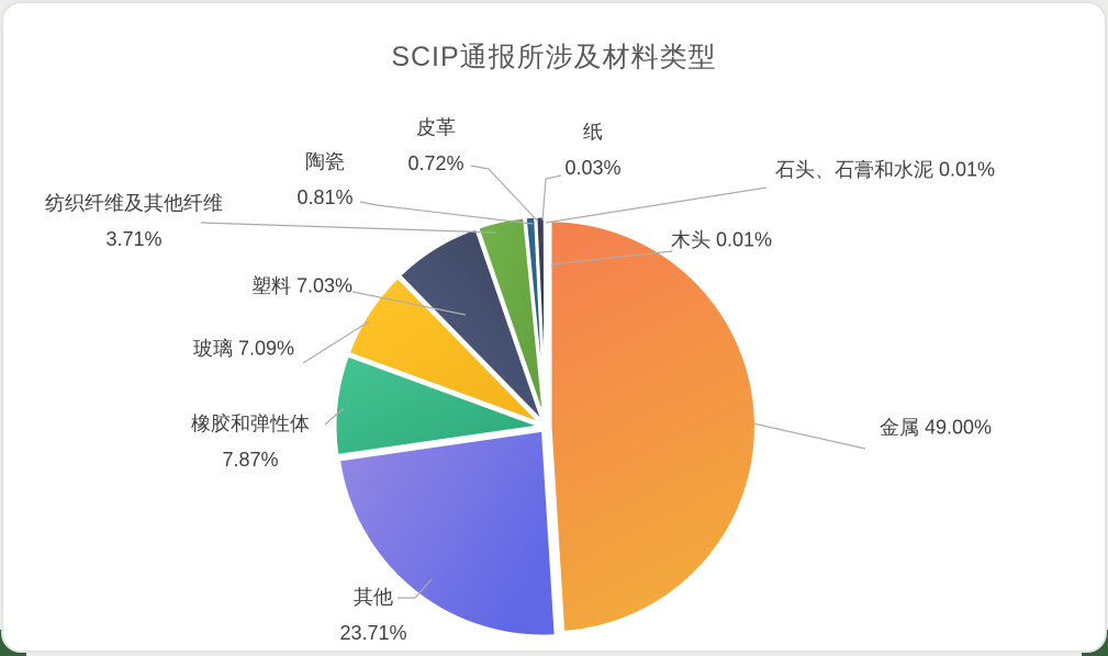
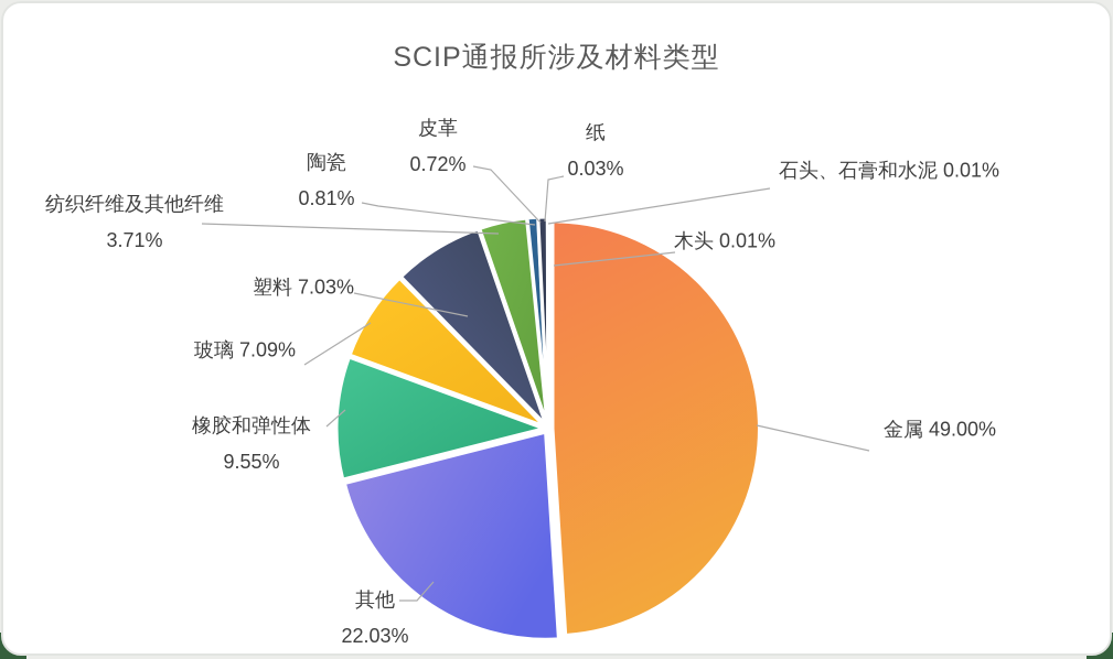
其他: 23.71% -> 22.03%
橡胶和弹性体: 7.87% -> 9.55%
